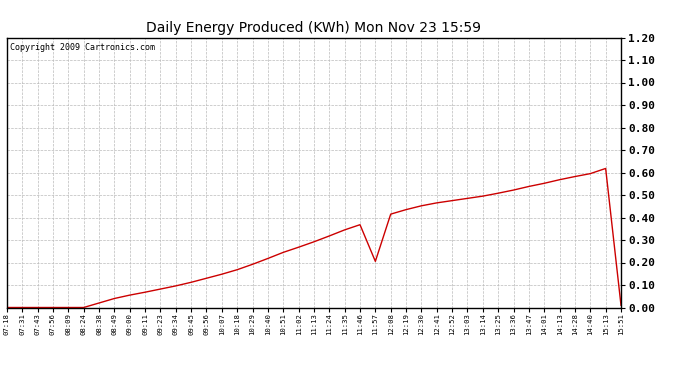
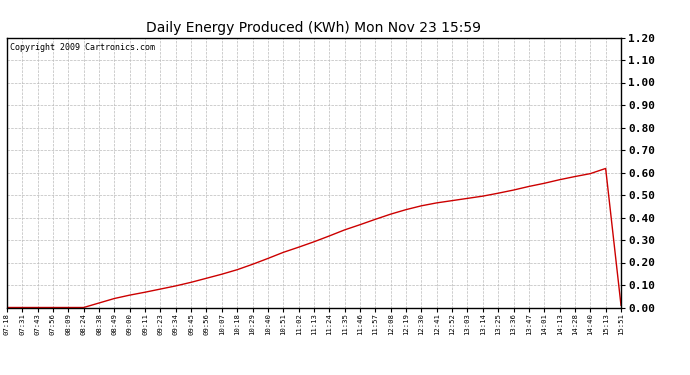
11:57: 0.205 -> 0.392
